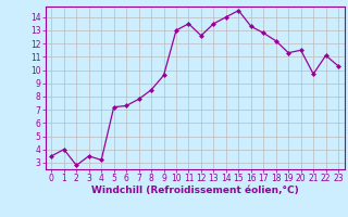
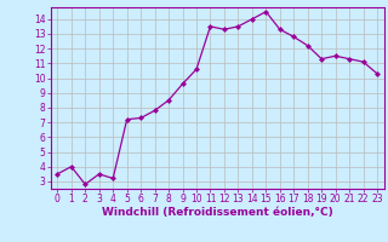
10: 13.0 -> 10.6
12: 12.6 -> 13.3
21: 9.7 -> 11.3
